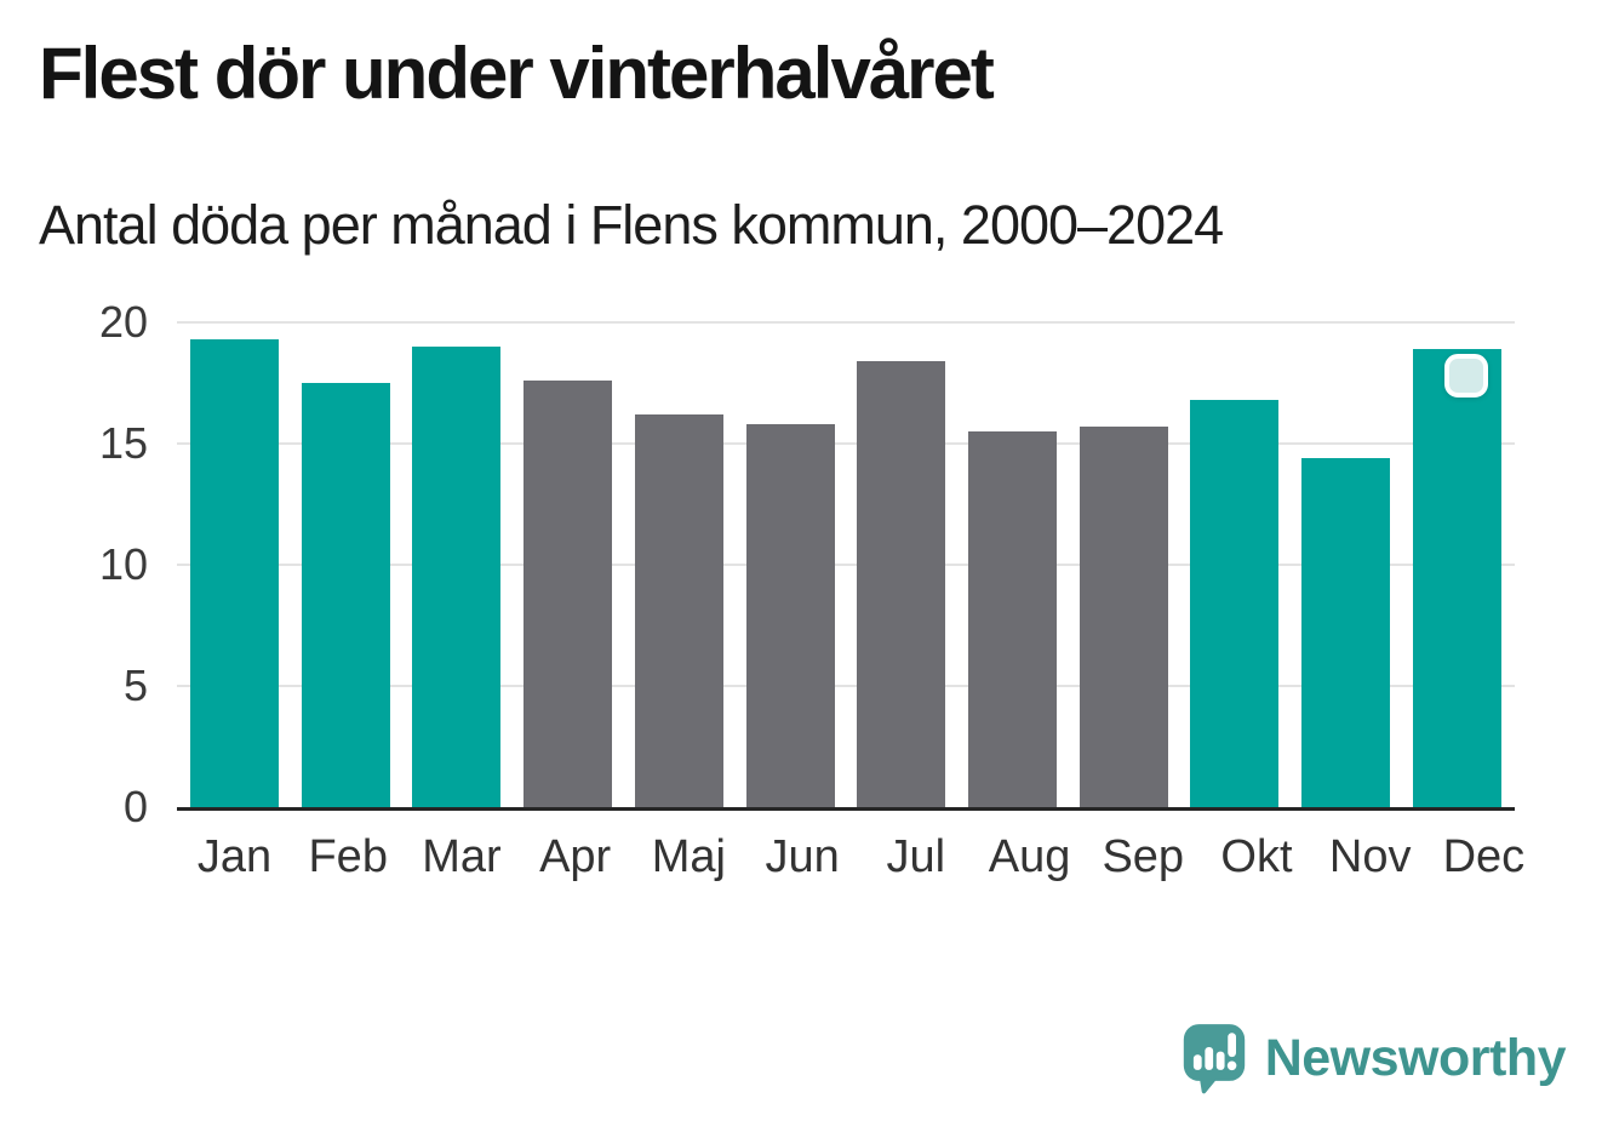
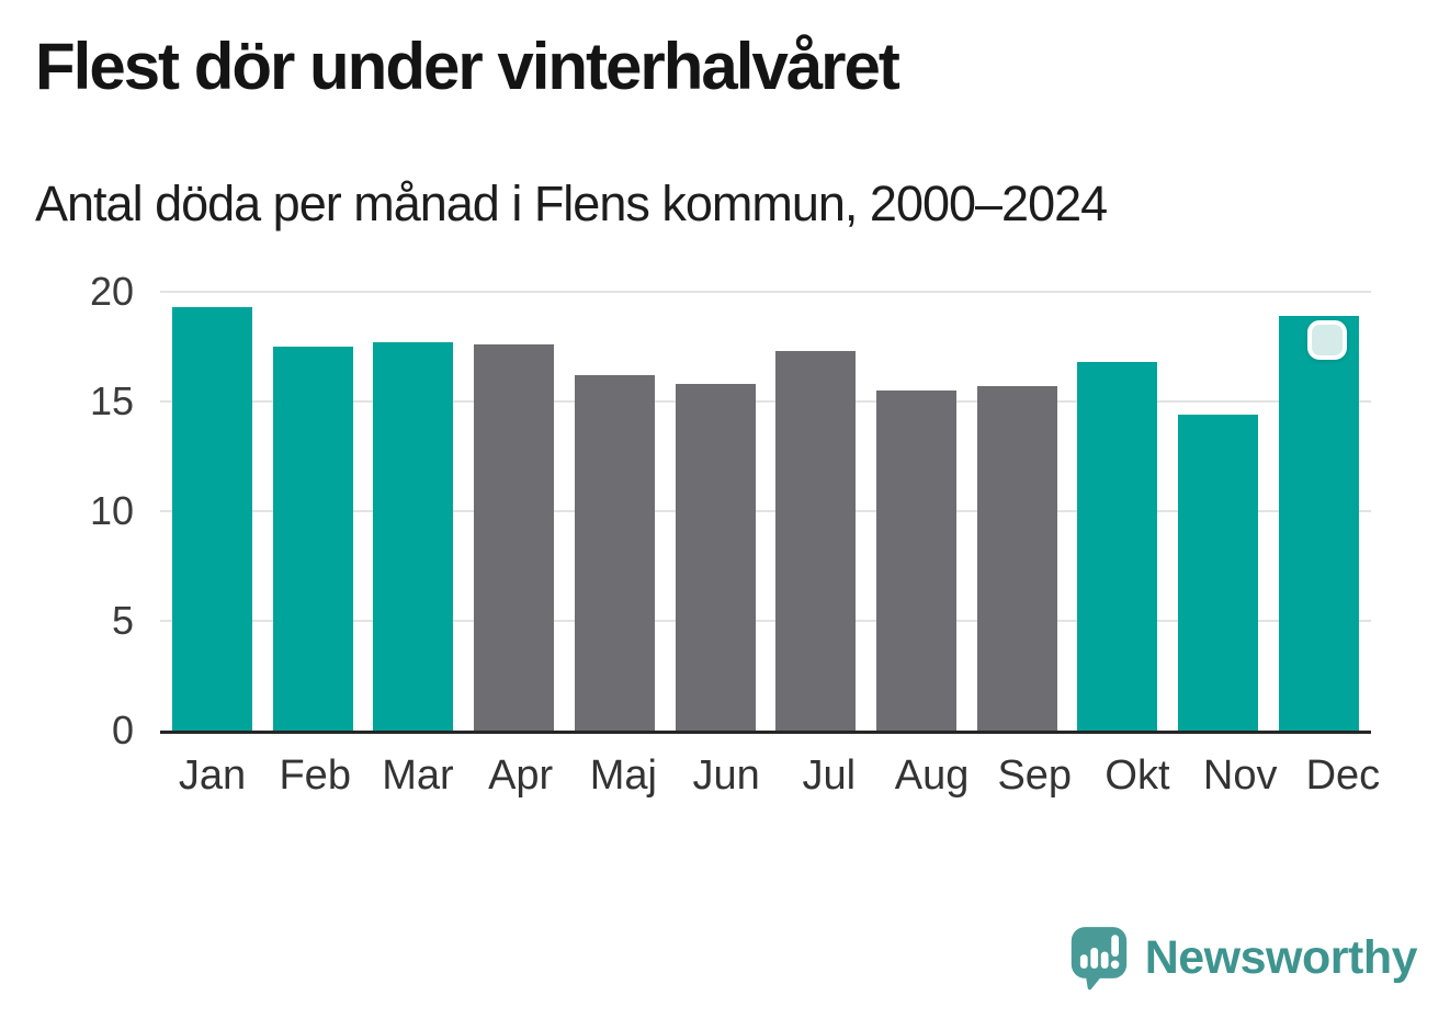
Mar: 19.0 -> 17.7
Jul: 18.4 -> 17.3
